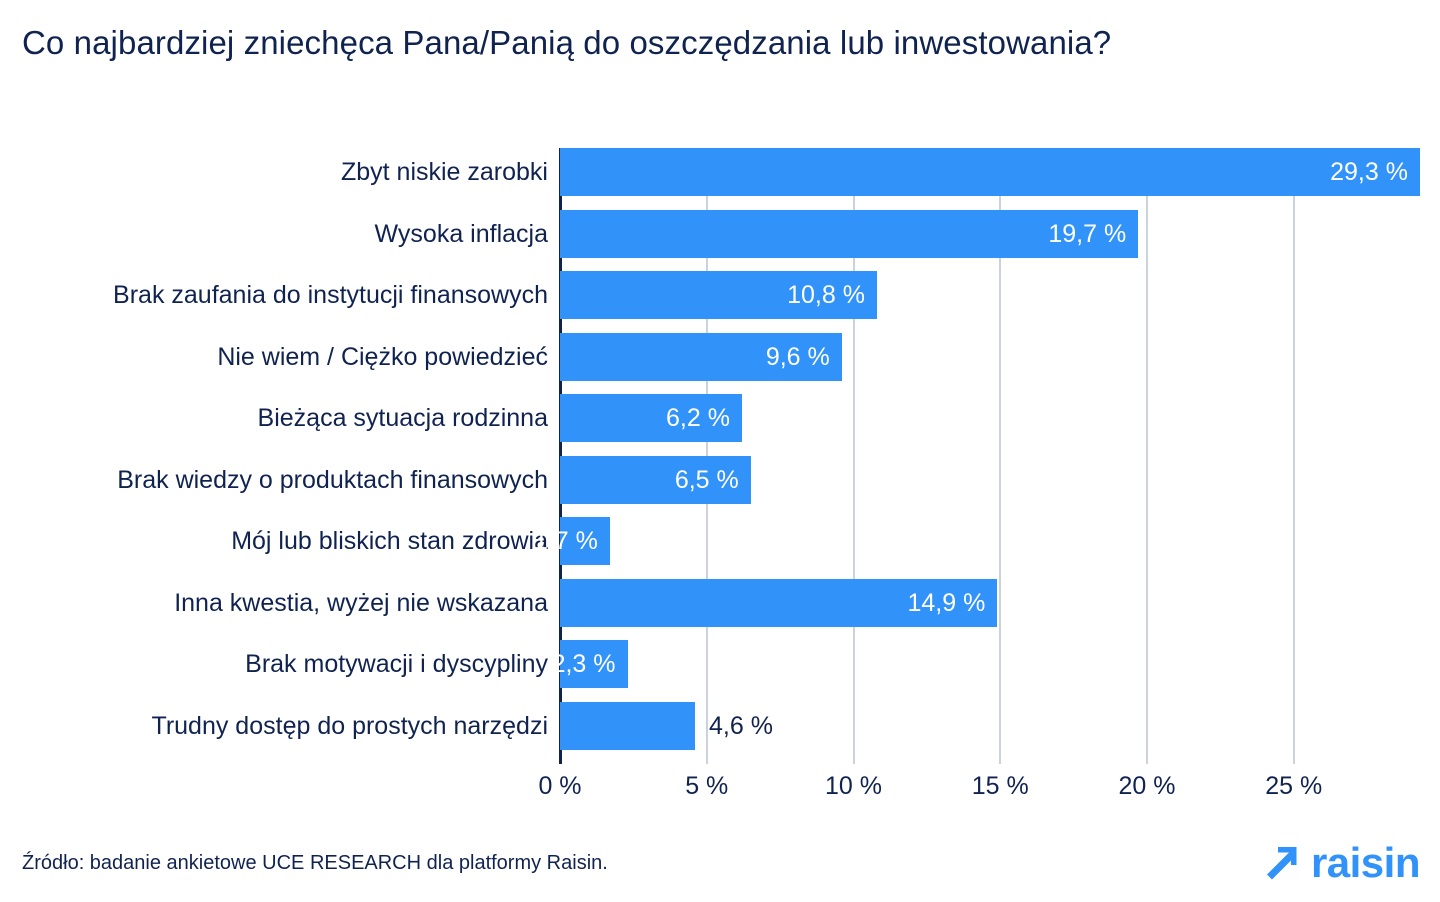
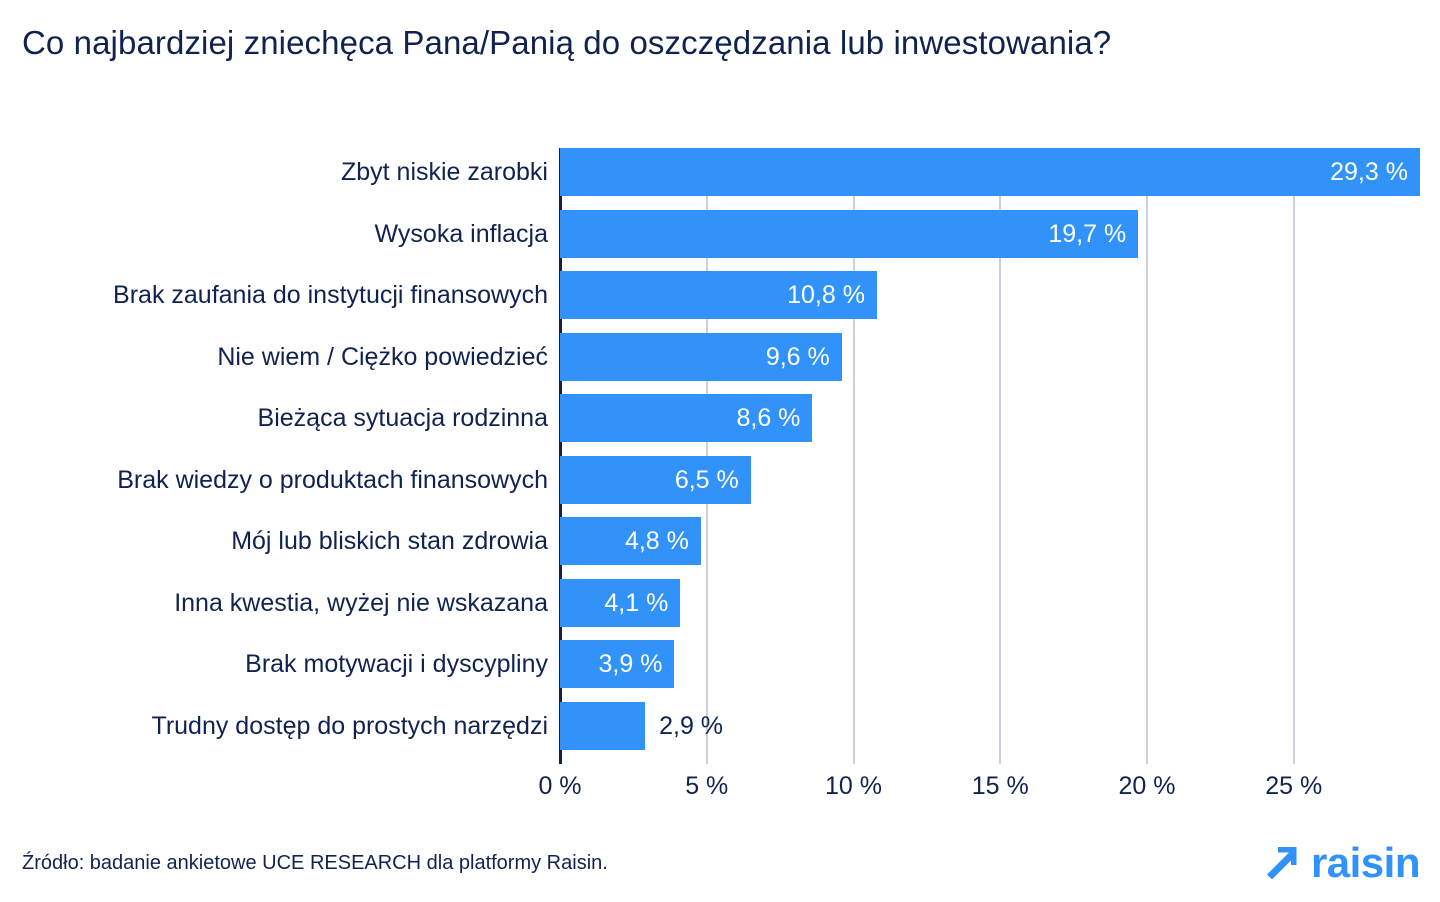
Bieżąca sytuacja rodzinna: 6,2 -> 8,6
Mój lub bliskich stan zdrowia: 1,7 -> 4,8
Inna kwestia, wyżej nie wskazana: 14,9 -> 4,1
Brak motywacji i dyscypliny: 2,3 -> 3,9
Trudny dostęp do prostych narzędzi: 4,6 -> 2,9
